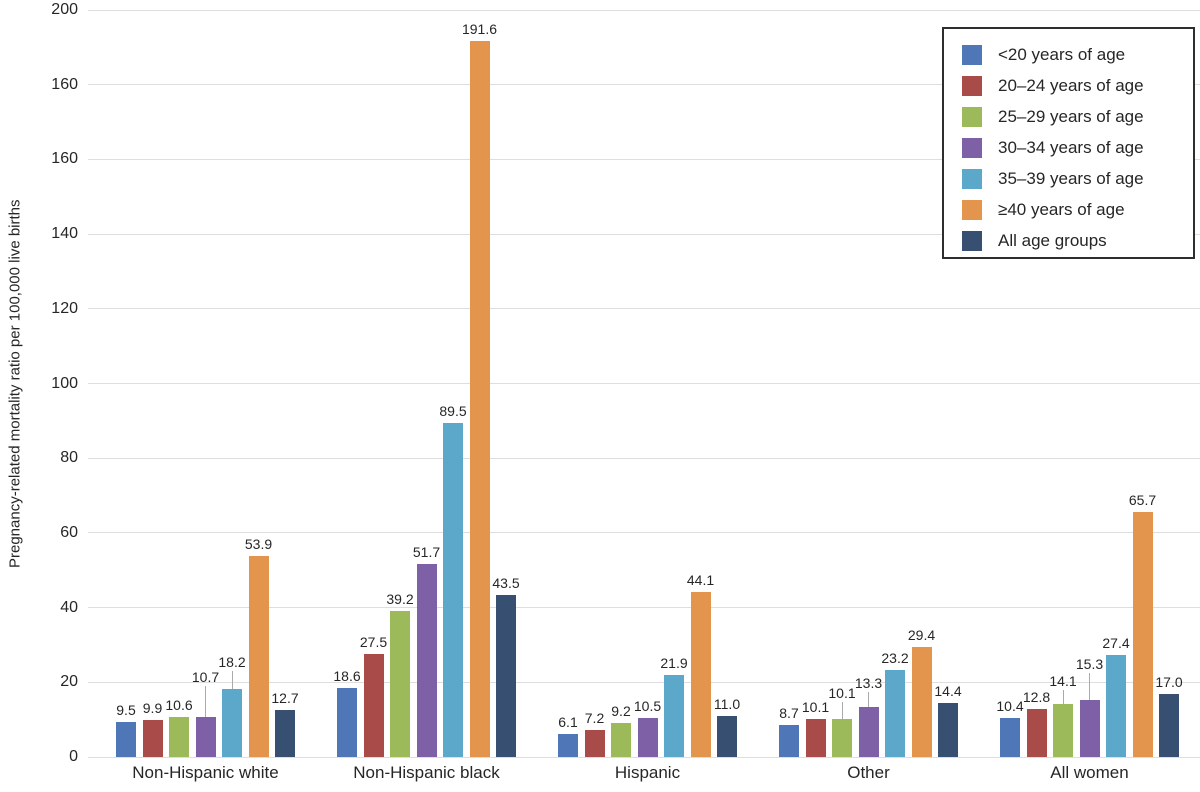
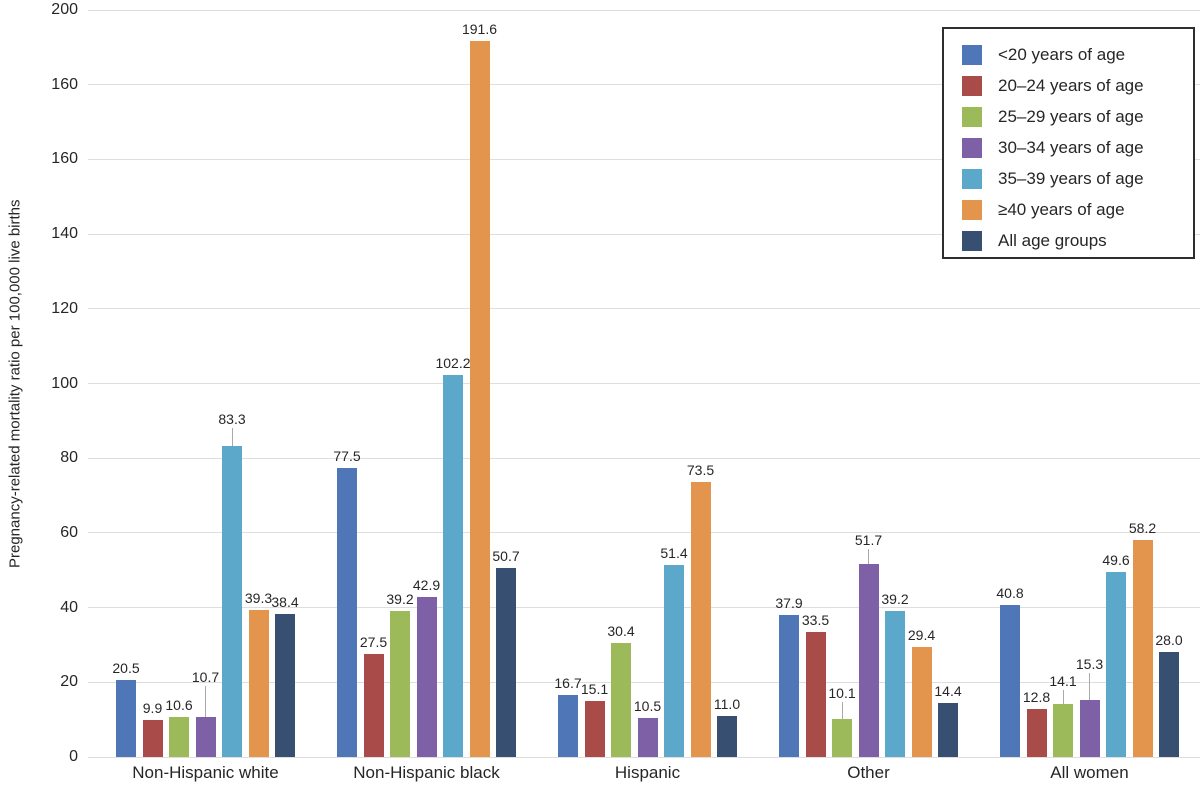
<20 years of age/Non-Hispanic white: 9.5 -> 20.5
35–39 years of age/Non-Hispanic white: 18.2 -> 83.3
≥40 years of age/Non-Hispanic white: 53.9 -> 39.3
All age groups/Non-Hispanic white: 12.7 -> 38.4
<20 years of age/Non-Hispanic black: 18.6 -> 77.5
30–34 years of age/Non-Hispanic black: 51.7 -> 42.9
35–39 years of age/Non-Hispanic black: 89.5 -> 102.2
All age groups/Non-Hispanic black: 43.5 -> 50.7
<20 years of age/Hispanic: 6.1 -> 16.7
20–24 years of age/Hispanic: 7.2 -> 15.1
25–29 years of age/Hispanic: 9.2 -> 30.4
35–39 years of age/Hispanic: 21.9 -> 51.4
≥40 years of age/Hispanic: 44.1 -> 73.5
<20 years of age/Other: 8.7 -> 37.9
20–24 years of age/Other: 10.1 -> 33.5
30–34 years of age/Other: 13.3 -> 51.7
35–39 years of age/Other: 23.2 -> 39.2
<20 years of age/All women: 10.4 -> 40.8
35–39 years of age/All women: 27.4 -> 49.6
≥40 years of age/All women: 65.7 -> 58.2
All age groups/All women: 17.0 -> 28.0
